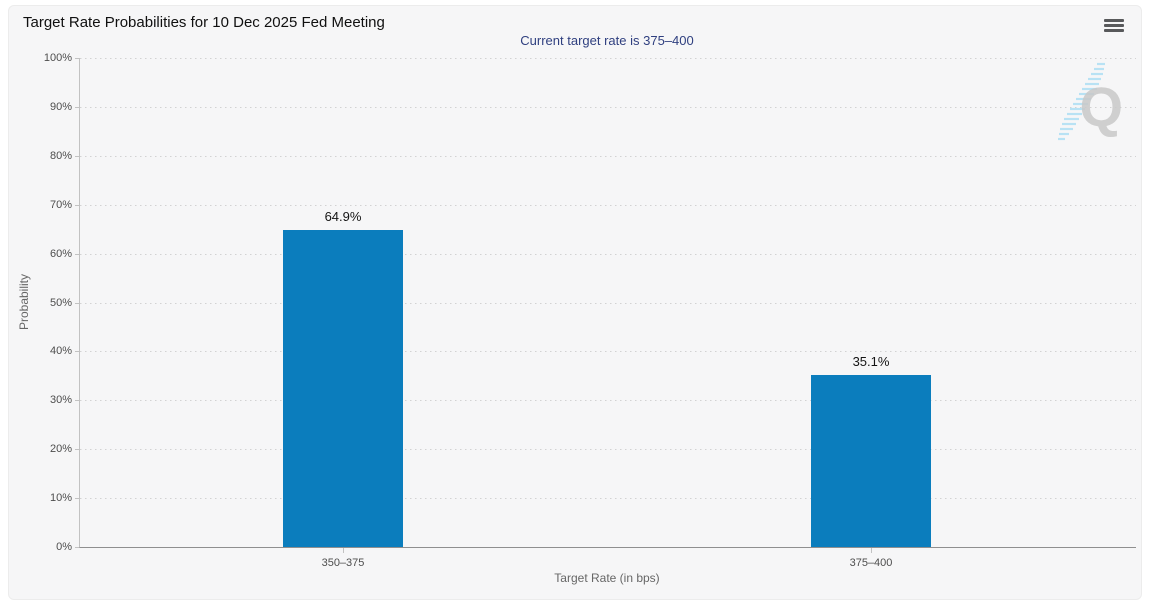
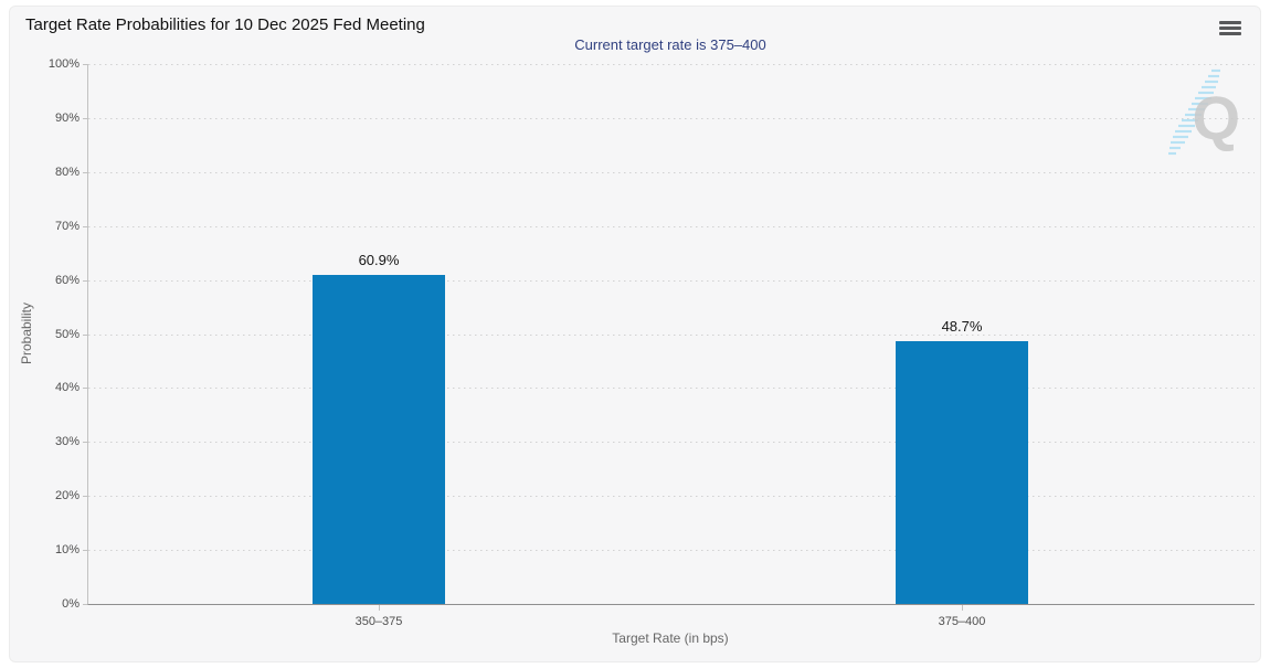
350–375: 64.9% -> 60.9%
375–400: 35.1% -> 48.7%
